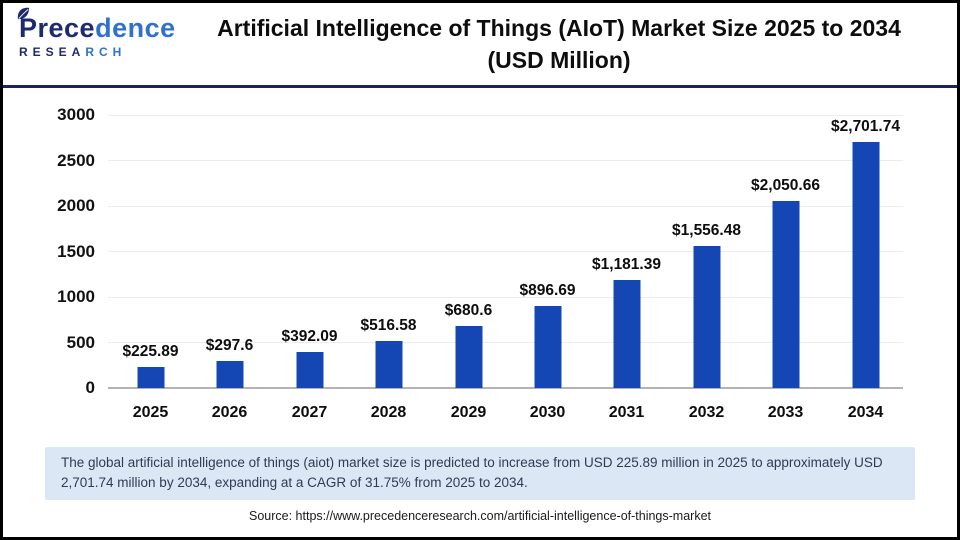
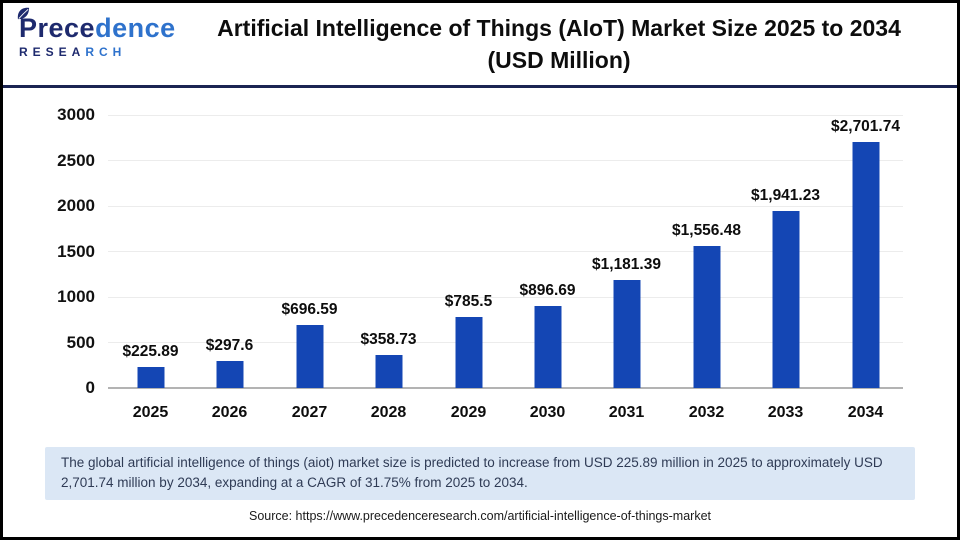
2027: $392.09 -> $696.59
2028: $516.58 -> $358.73
2029: $680.6 -> $785.5
2033: $2,050.66 -> $1,941.23
